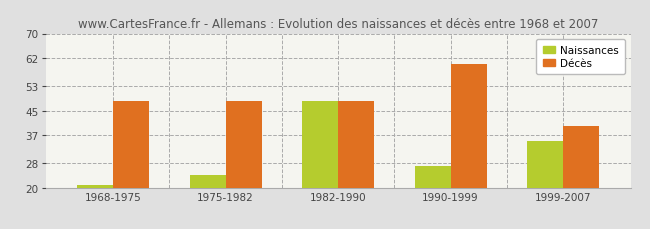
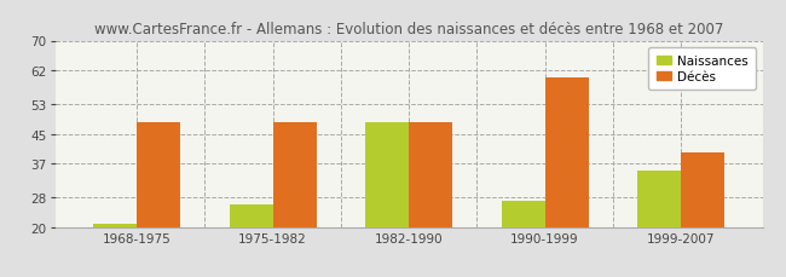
Naissances/1975-1982: 24 -> 26
